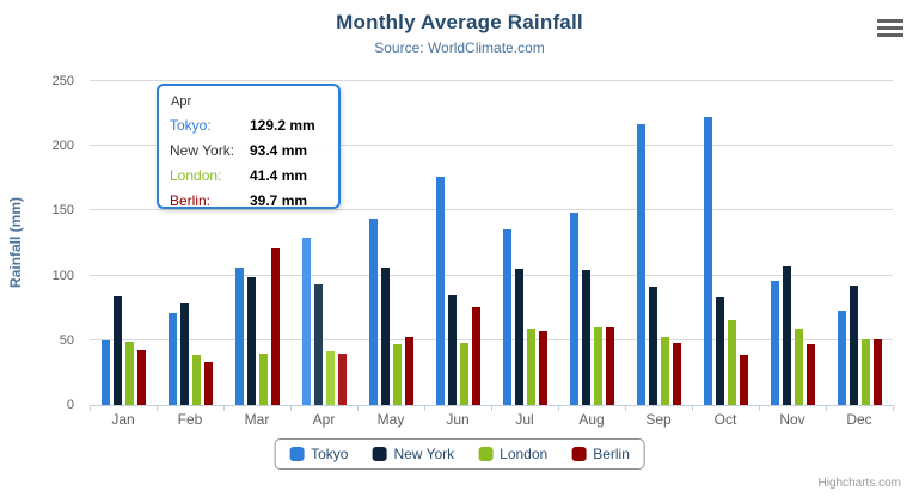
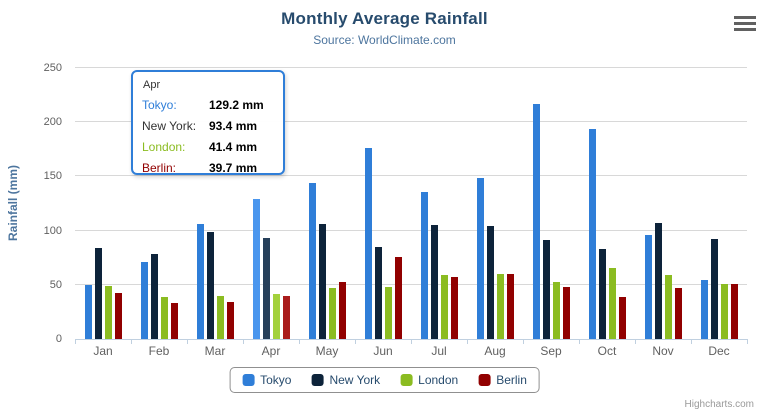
Berlin/Mar: 121 -> 34
Tokyo/Oct: 222 -> 194
Tokyo/Dec: 73 -> 54
